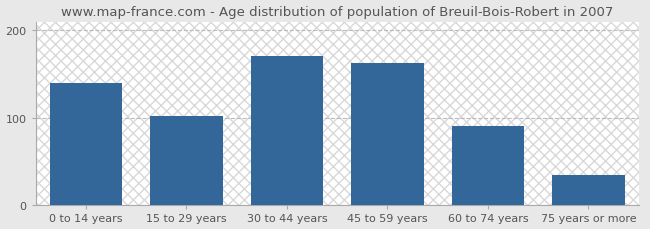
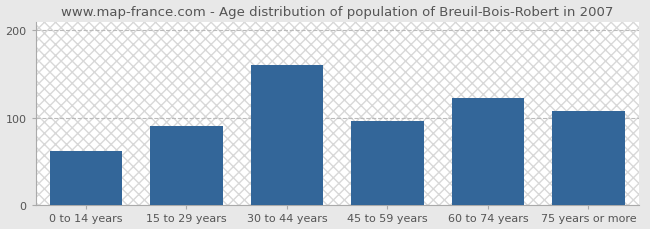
0 to 14 years: 140 -> 62
15 to 29 years: 102 -> 90
30 to 44 years: 170 -> 160
45 to 59 years: 162 -> 96
60 to 74 years: 90 -> 122
75 years or more: 35 -> 108
